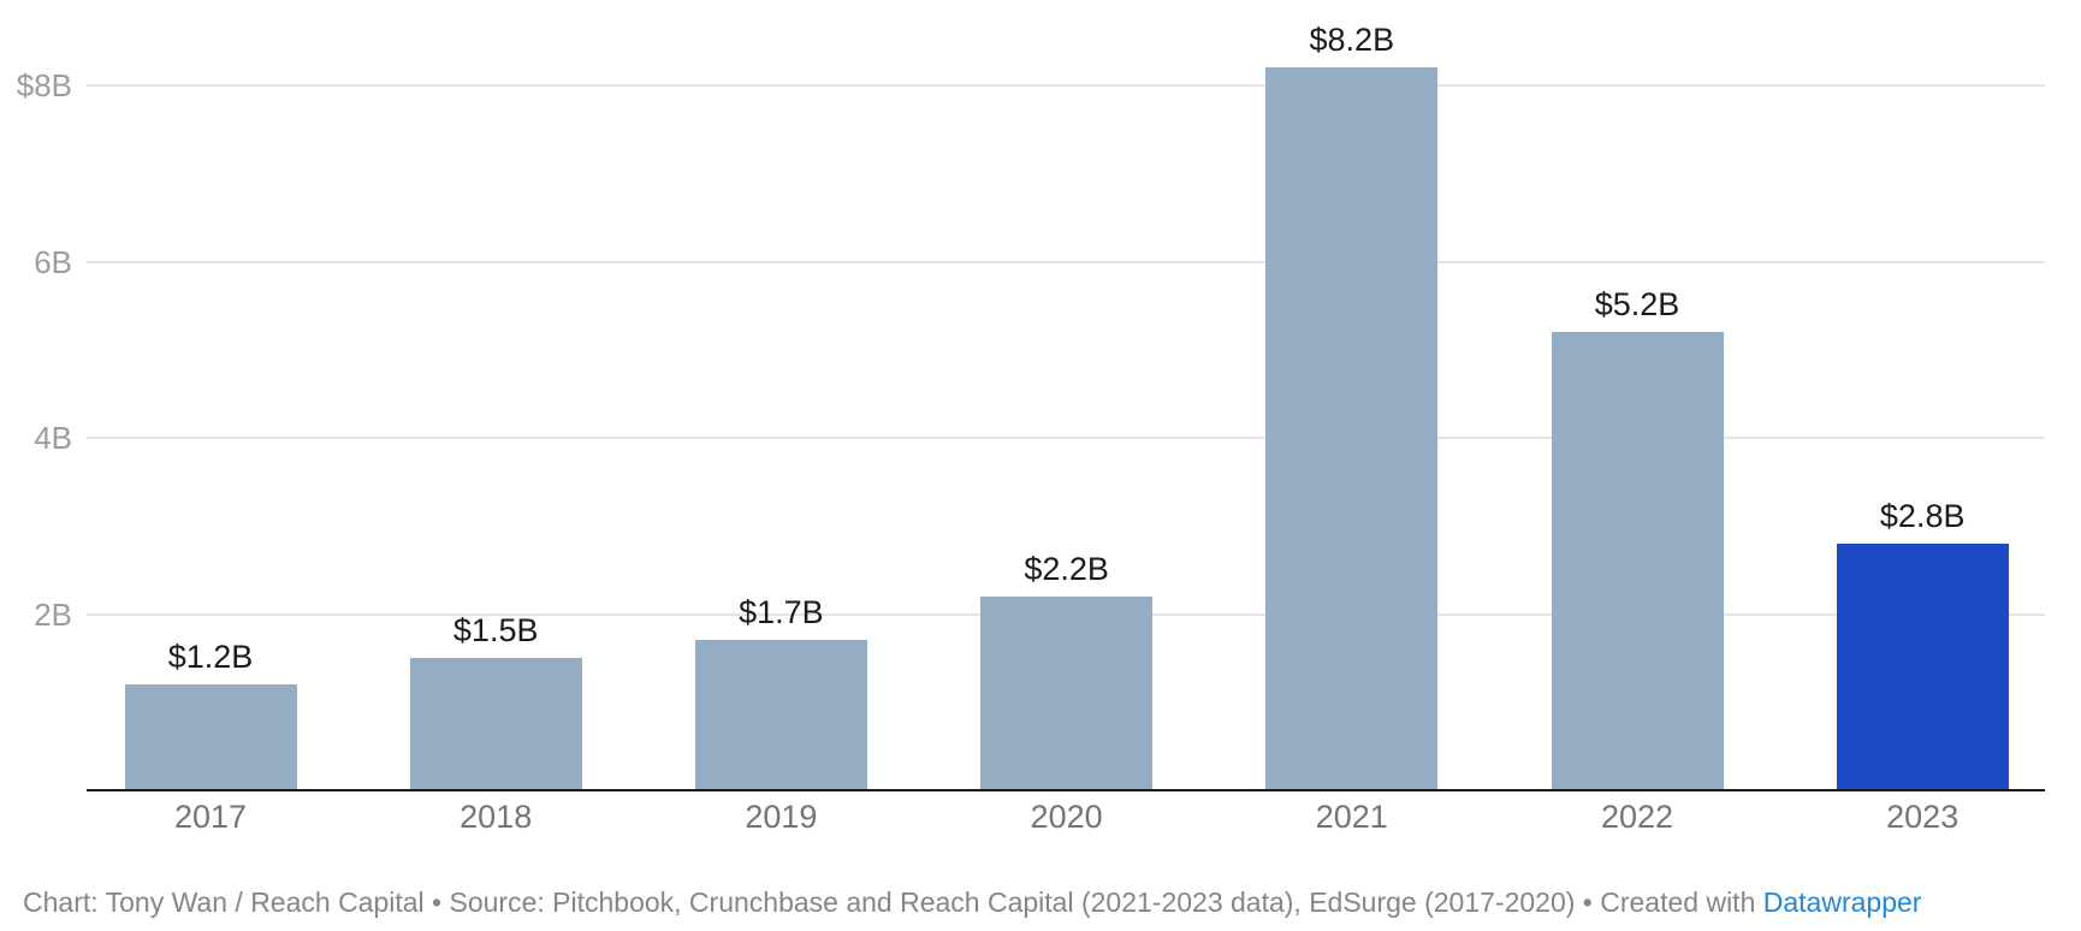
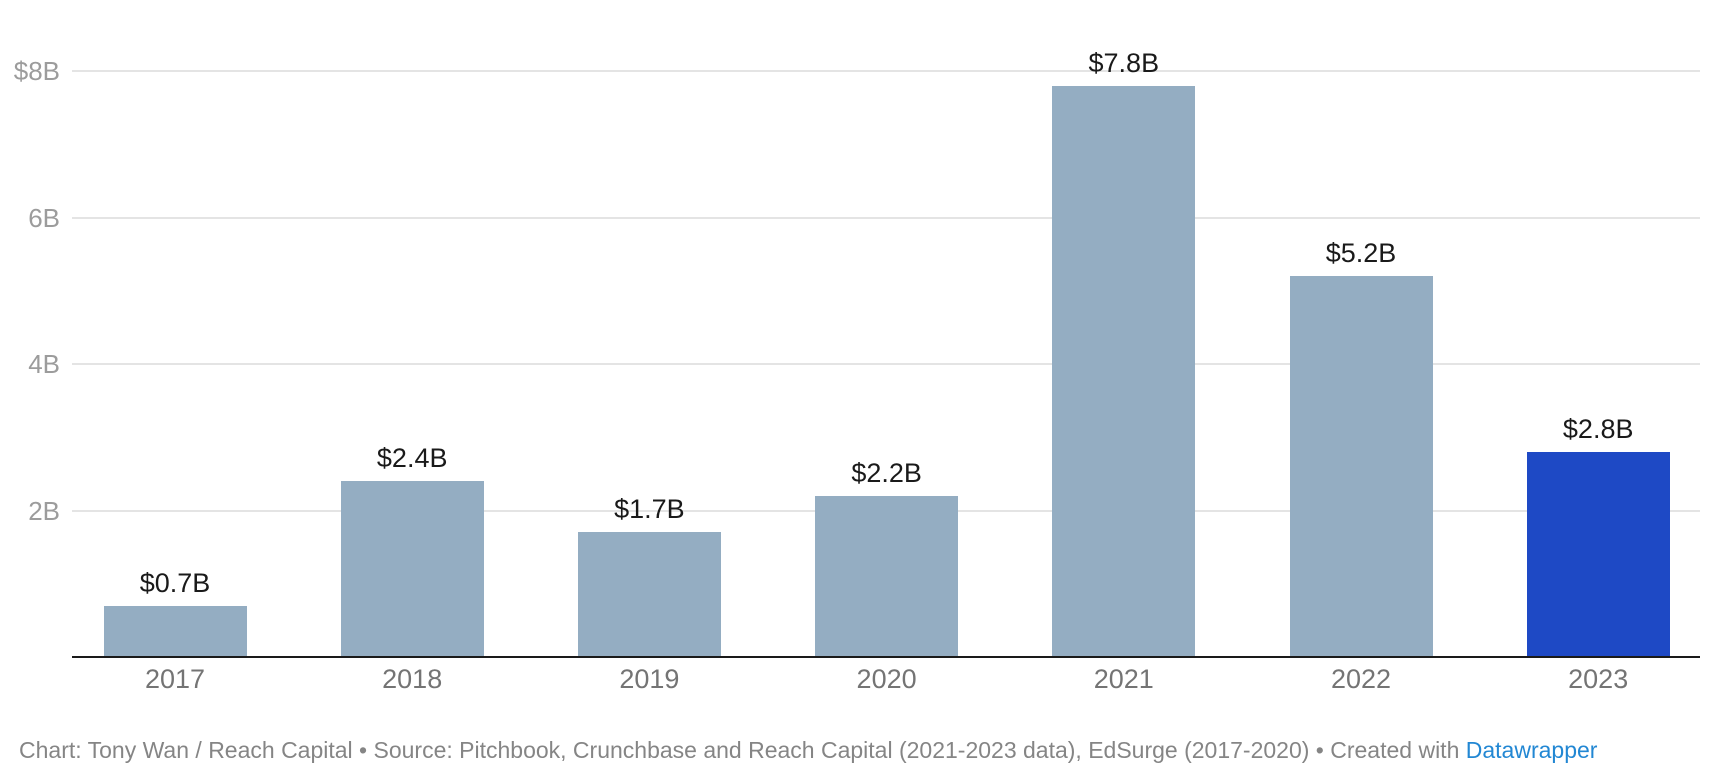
2017: $1.2B -> $0.7B
2018: $1.5B -> $2.4B
2021: $8.2B -> $7.8B
